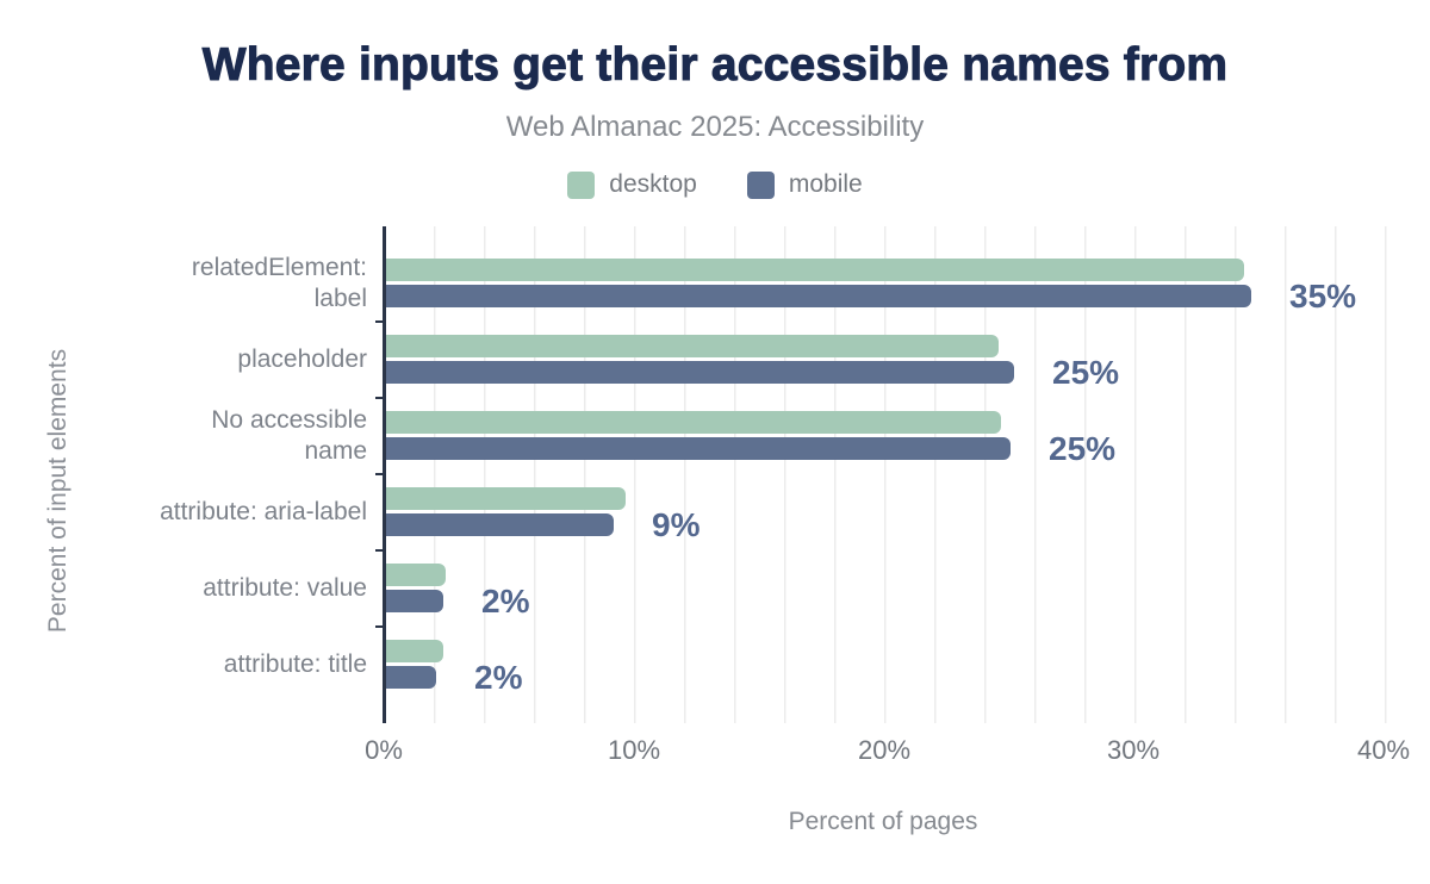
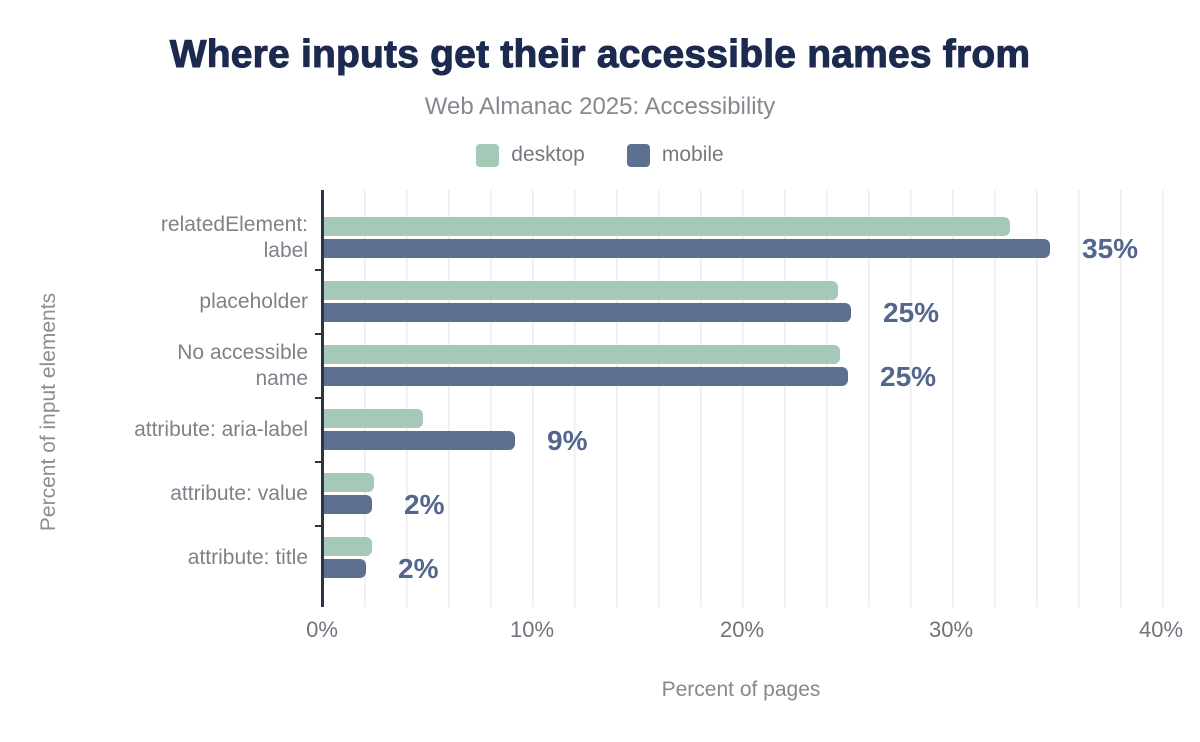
desktop/relatedElement: label: 34.4% -> 32.8%
desktop/attribute: aria-label: 9.7% -> 4.8%
